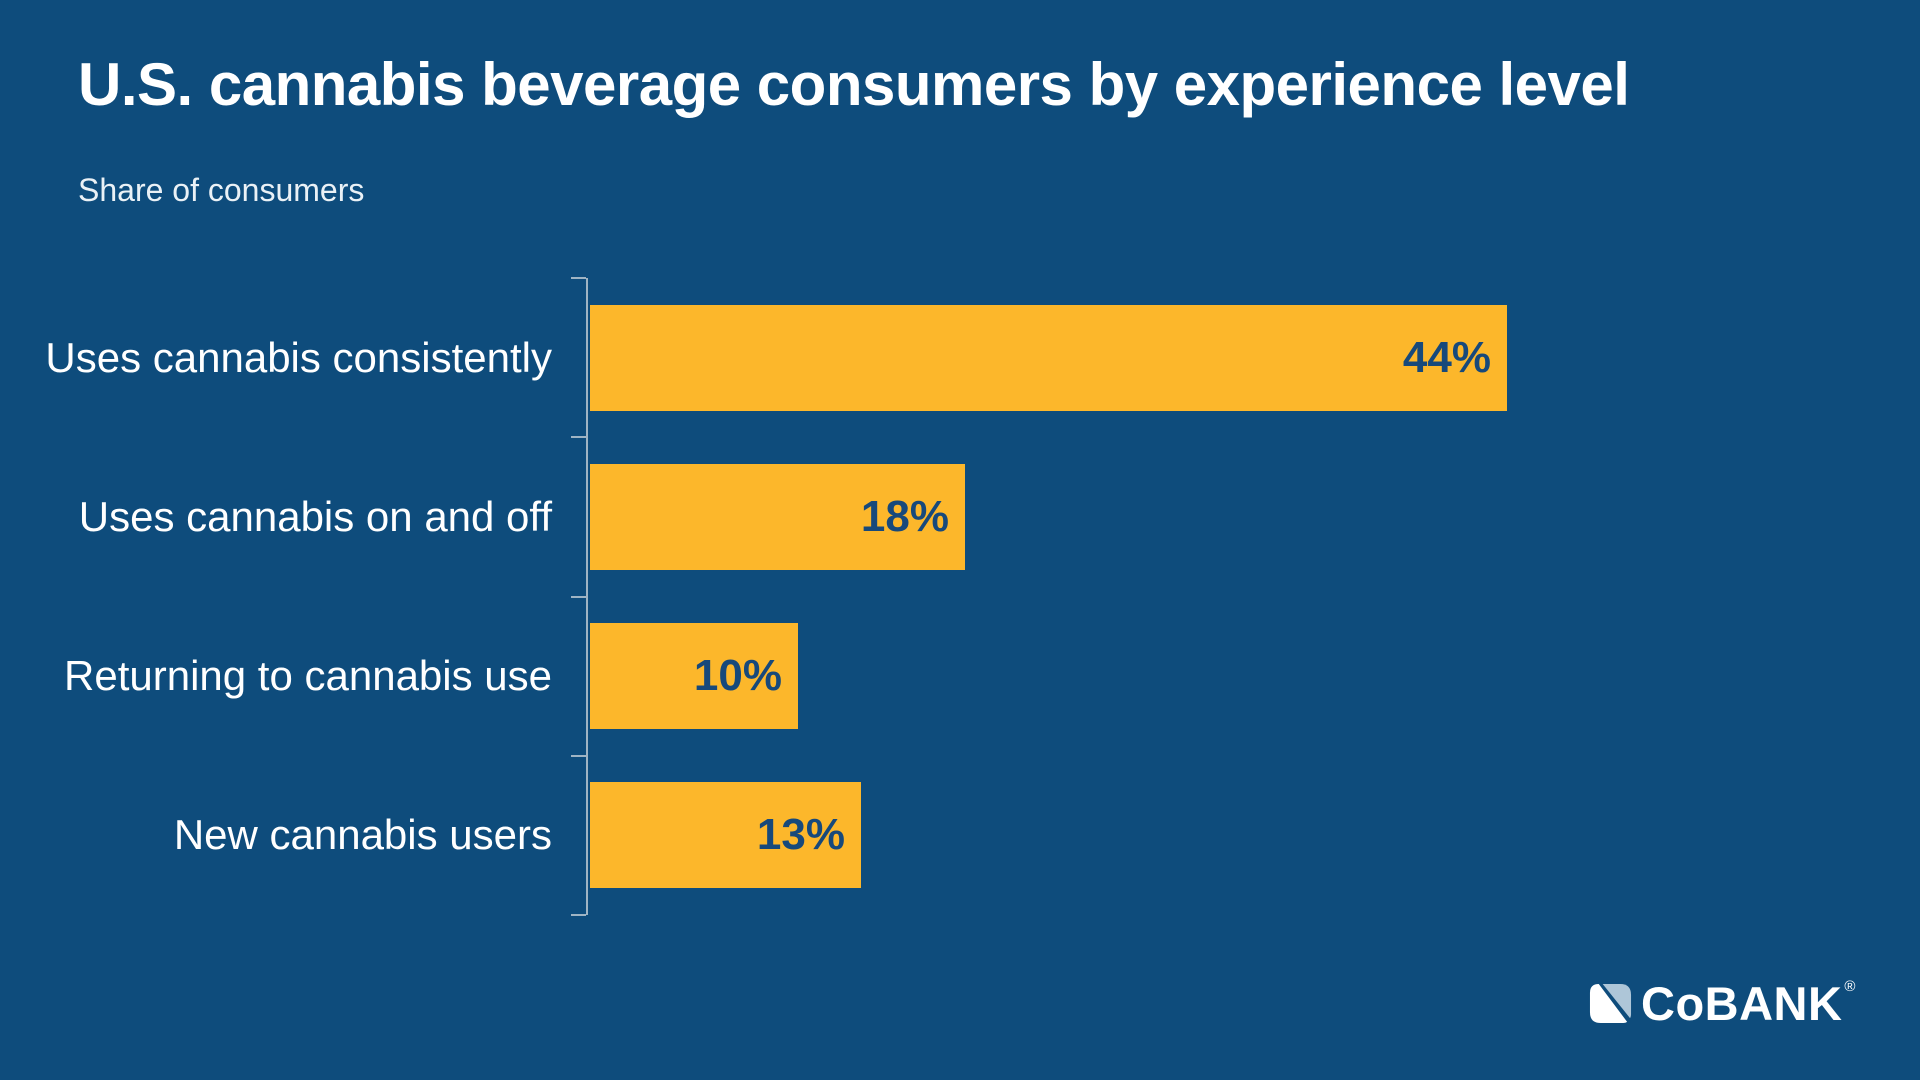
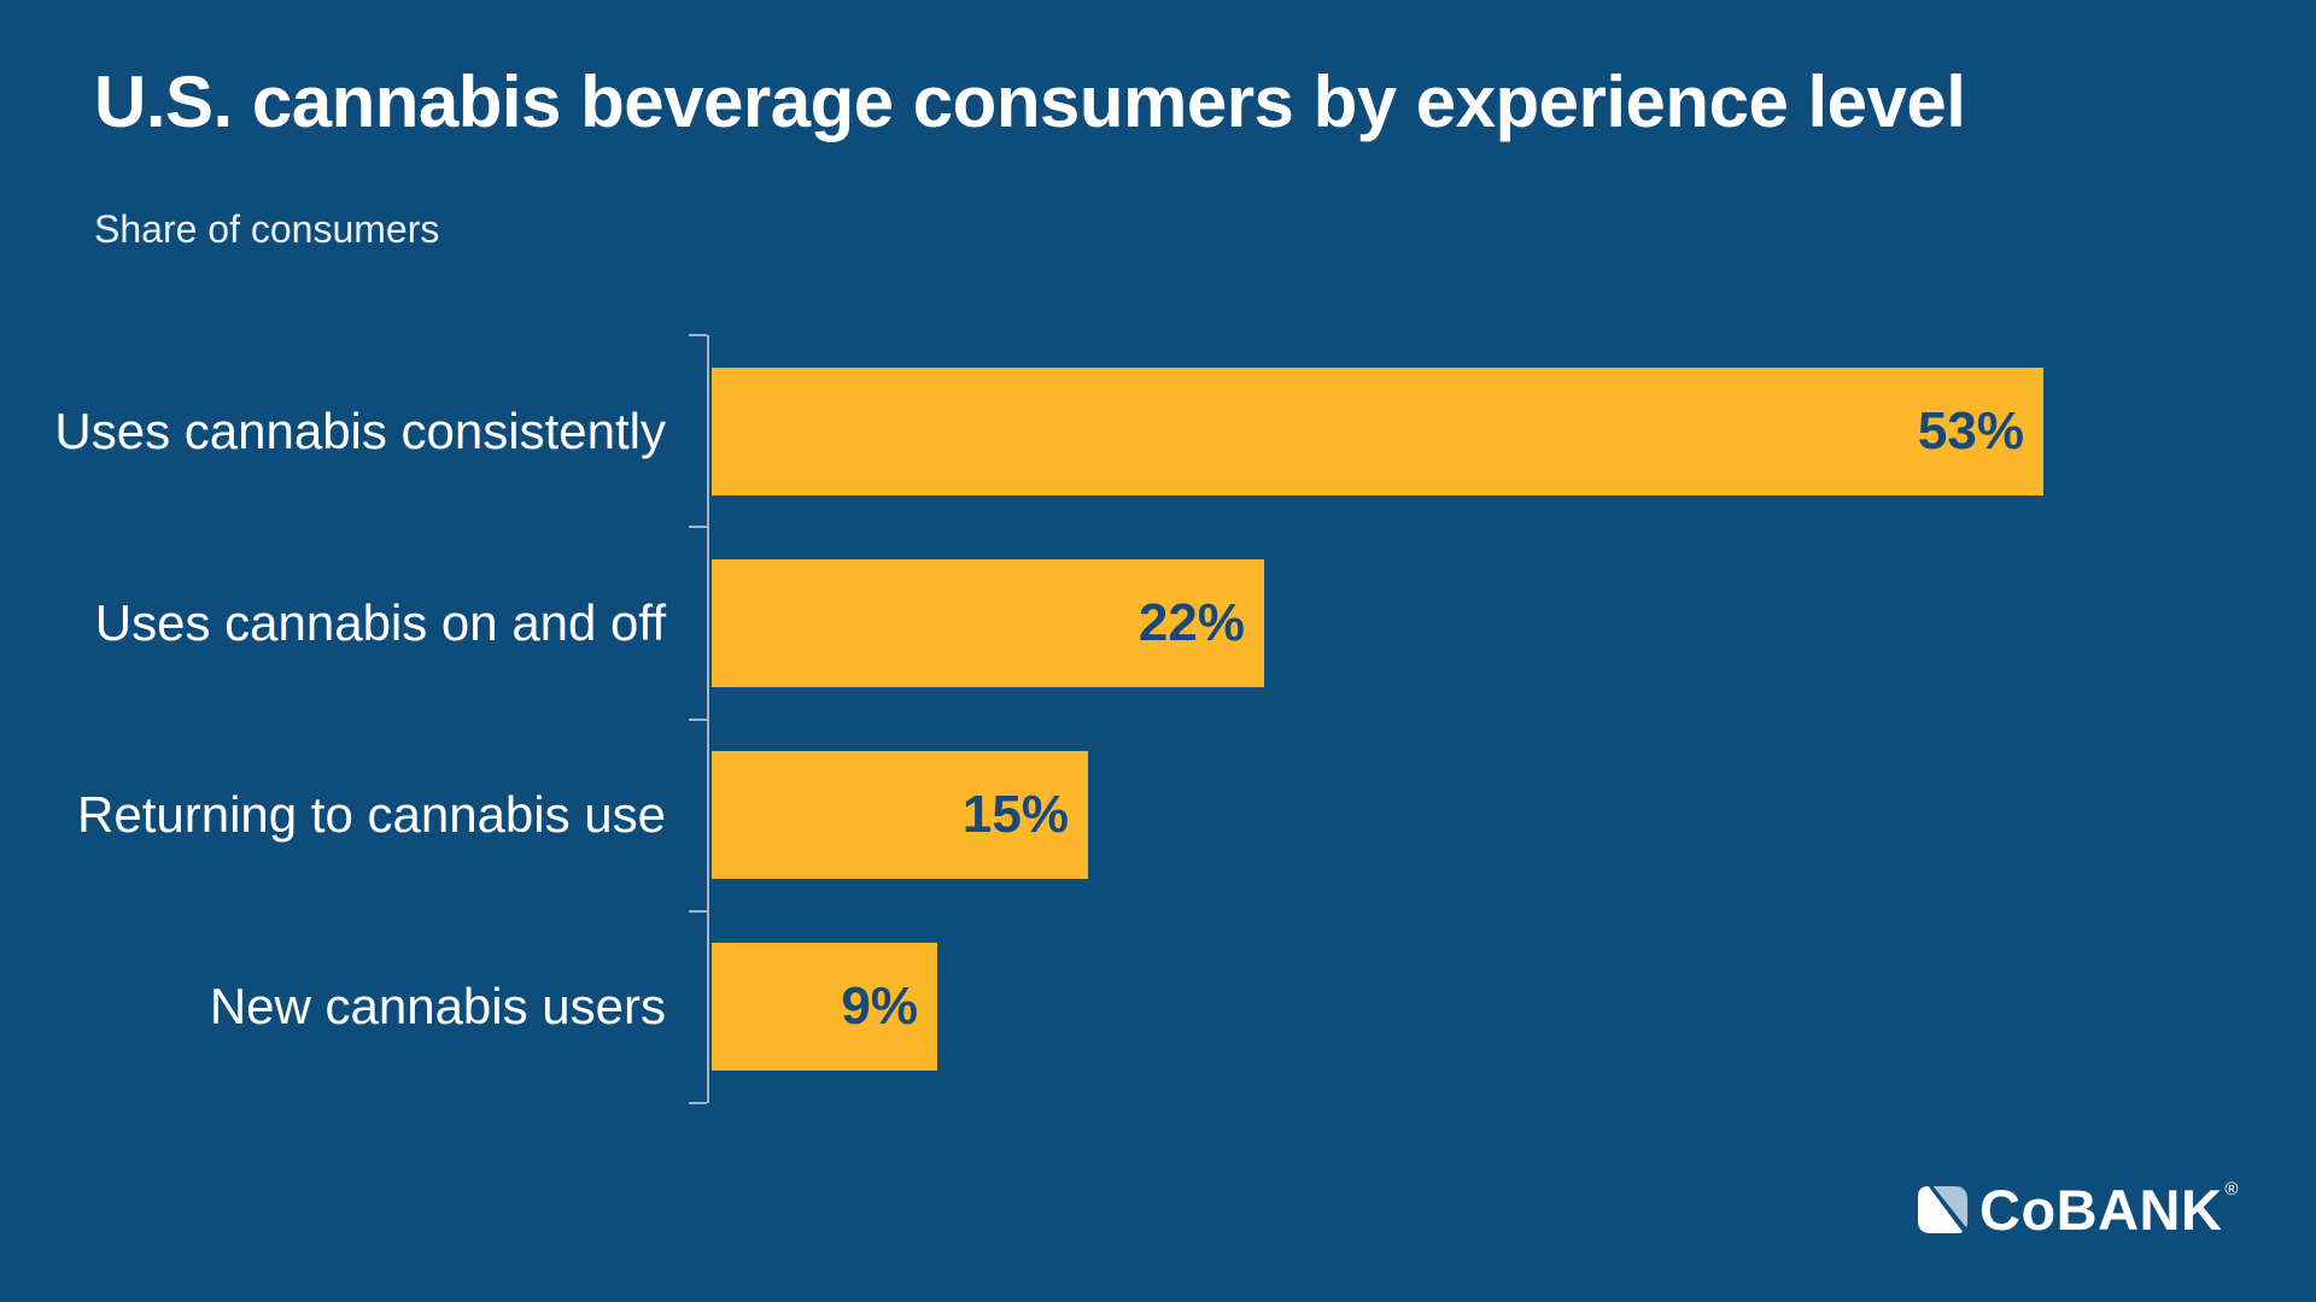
Uses cannabis consistently: 44% -> 53%
Uses cannabis on and off: 18% -> 22%
Returning to cannabis use: 10% -> 15%
New cannabis users: 13% -> 9%
